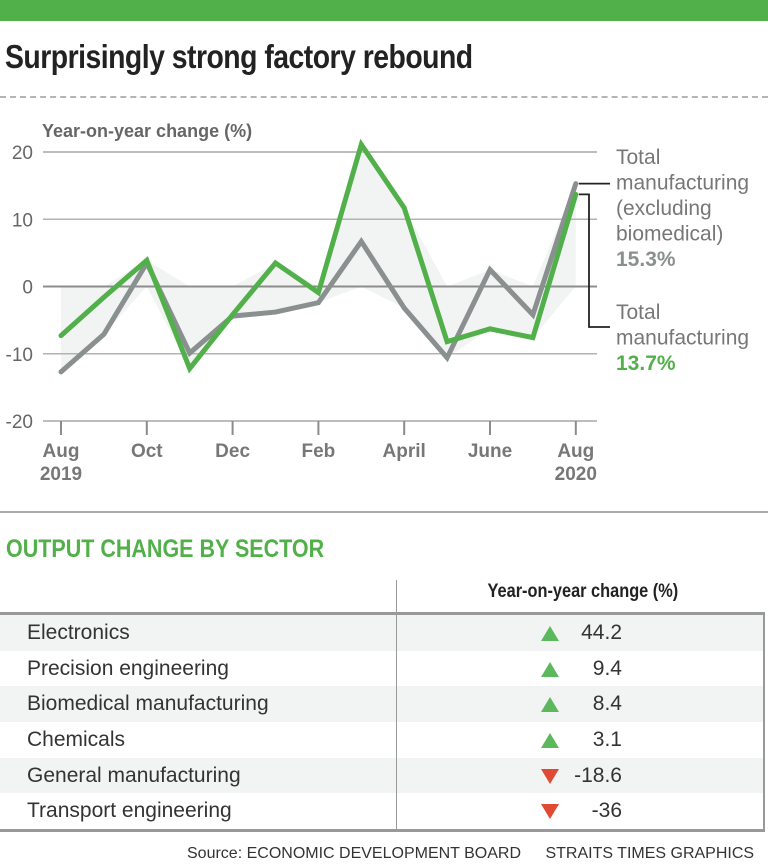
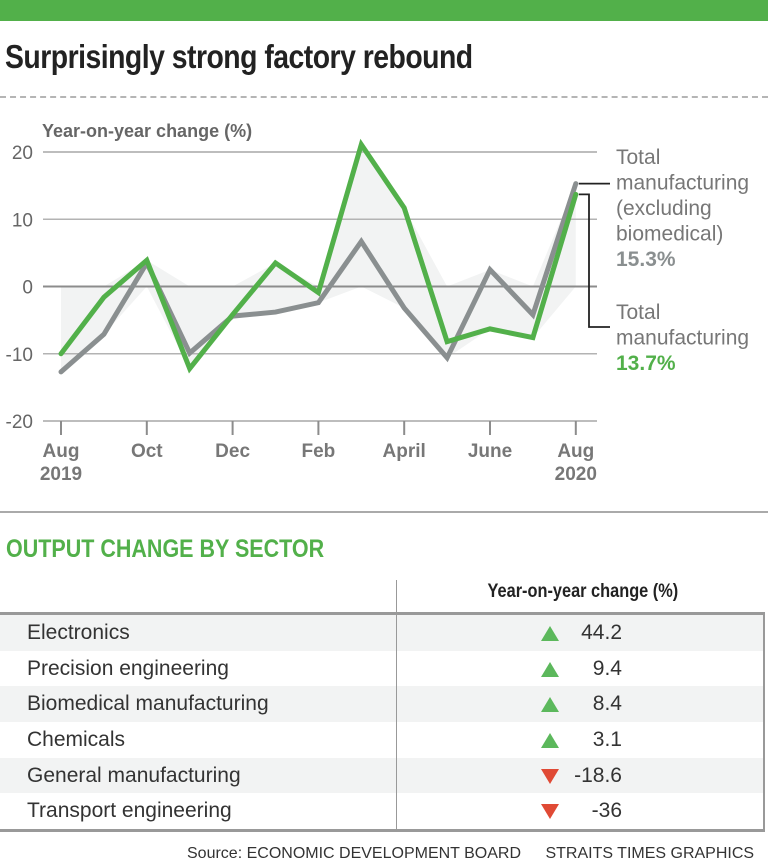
Total manufacturing/Aug 2019: -7 -> -10
